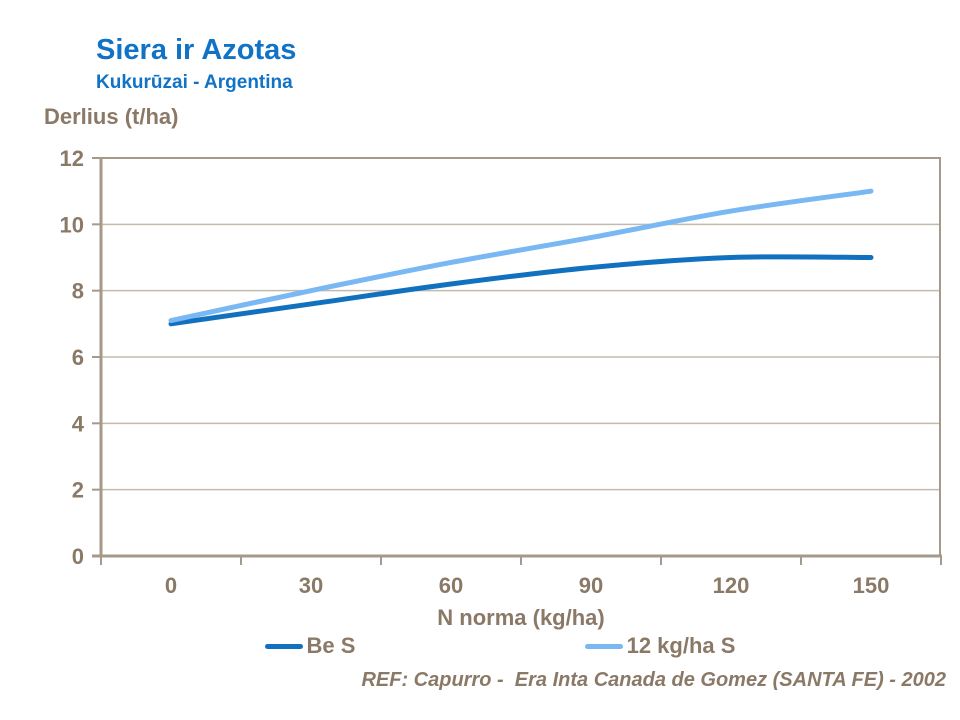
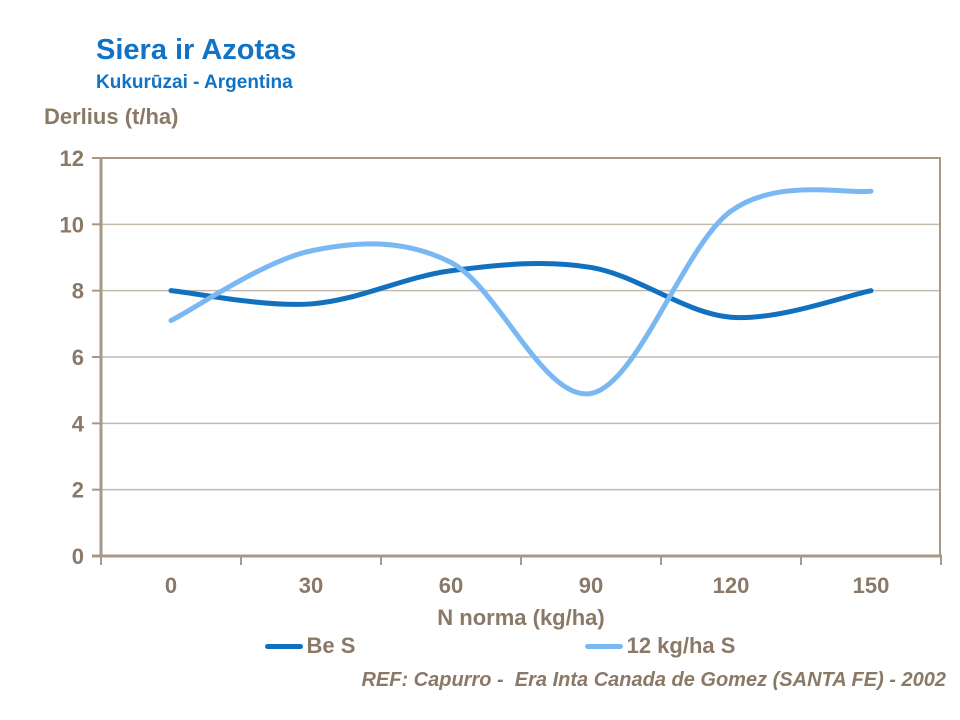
Be S/0: 7.0 -> 8.0
12 kg/ha S/30: 8.0 -> 9.2
Be S/60: 8.2 -> 8.6
12 kg/ha S/90: 9.6 -> 4.9
Be S/120: 9.0 -> 7.2
Be S/150: 9.0 -> 8.0
